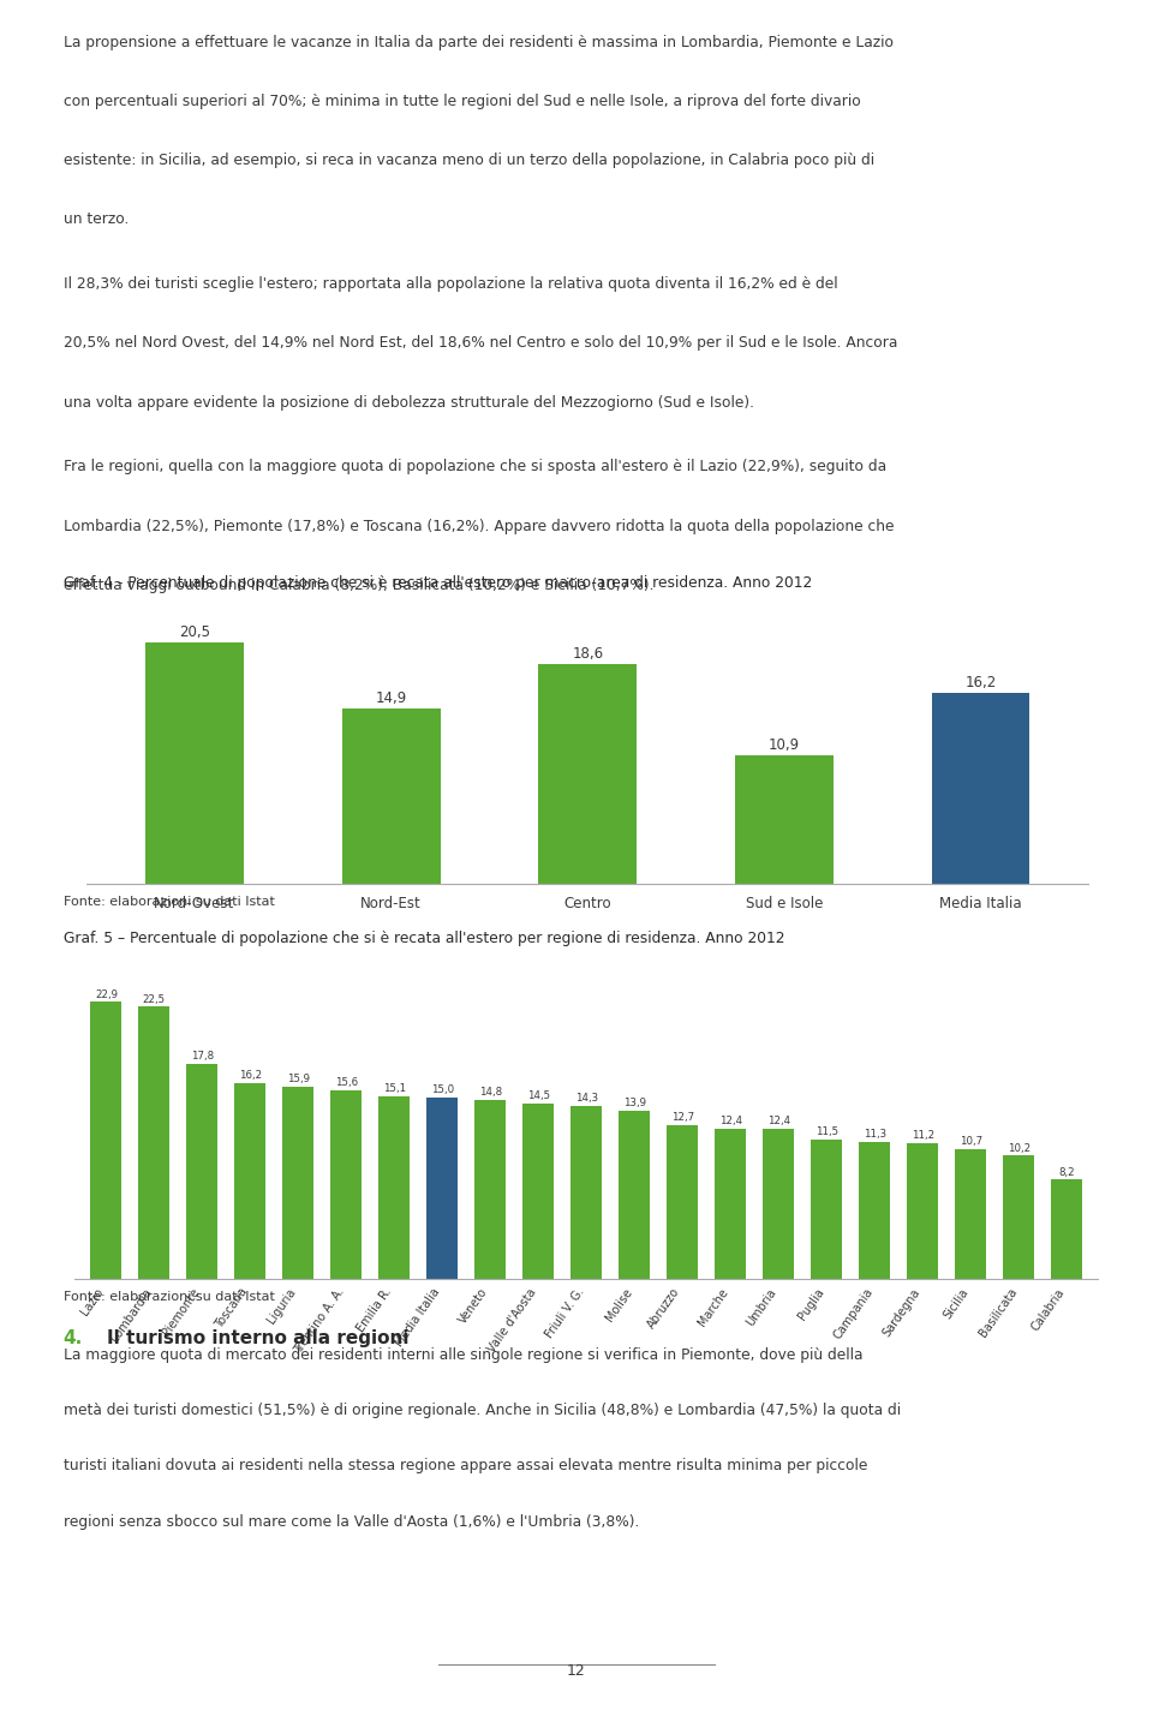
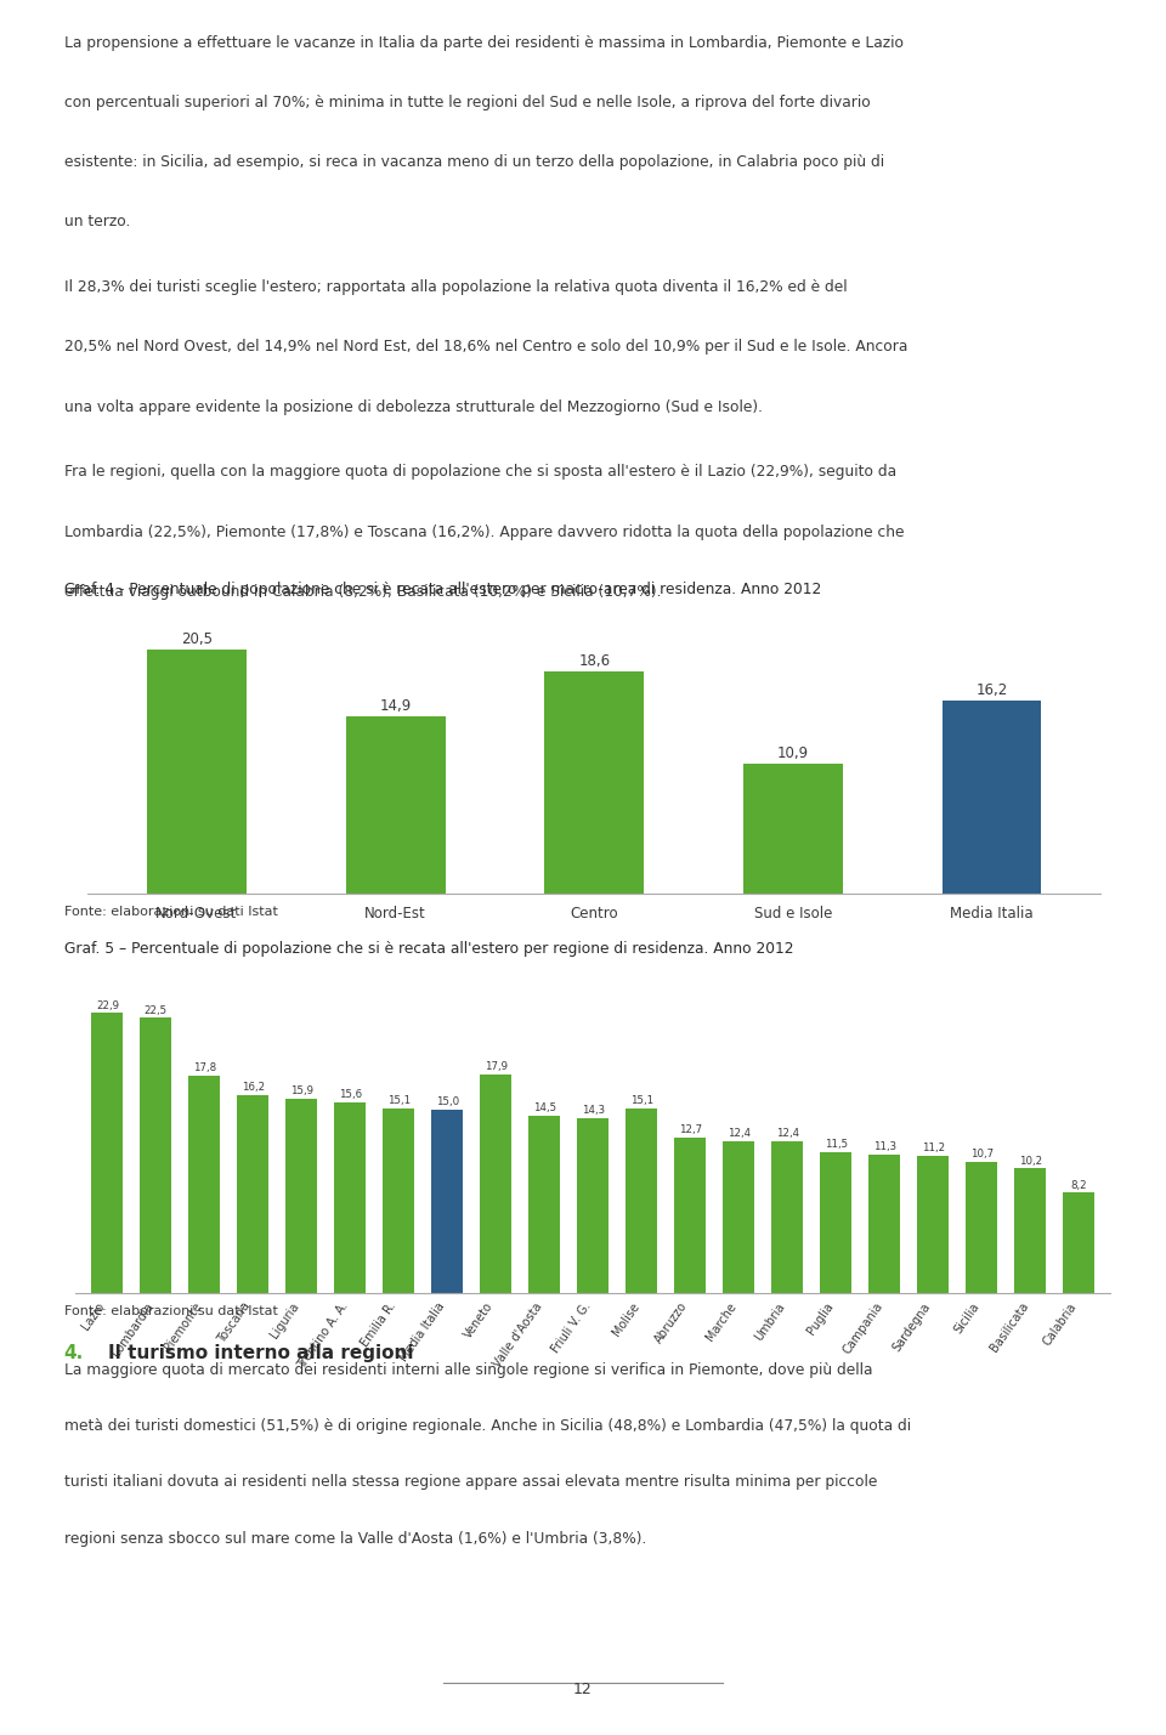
Veneto: 14,8 -> 17,9
Molise: 13,9 -> 15,1
